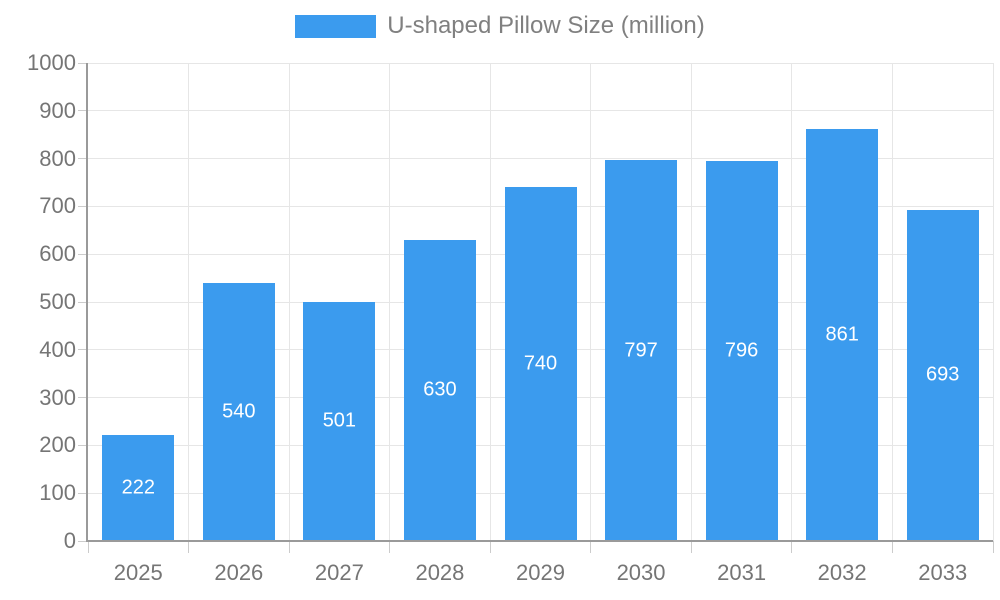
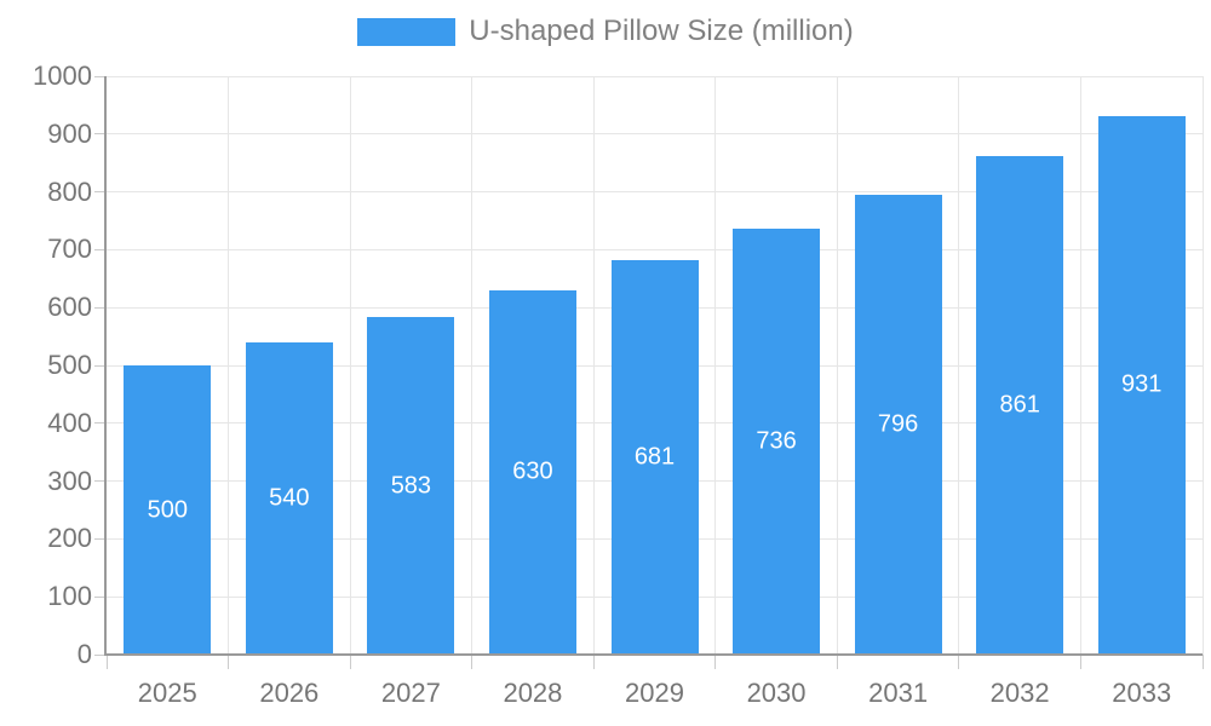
2025: 222 -> 500
2027: 501 -> 583
2029: 740 -> 681
2030: 797 -> 736
2033: 693 -> 931
